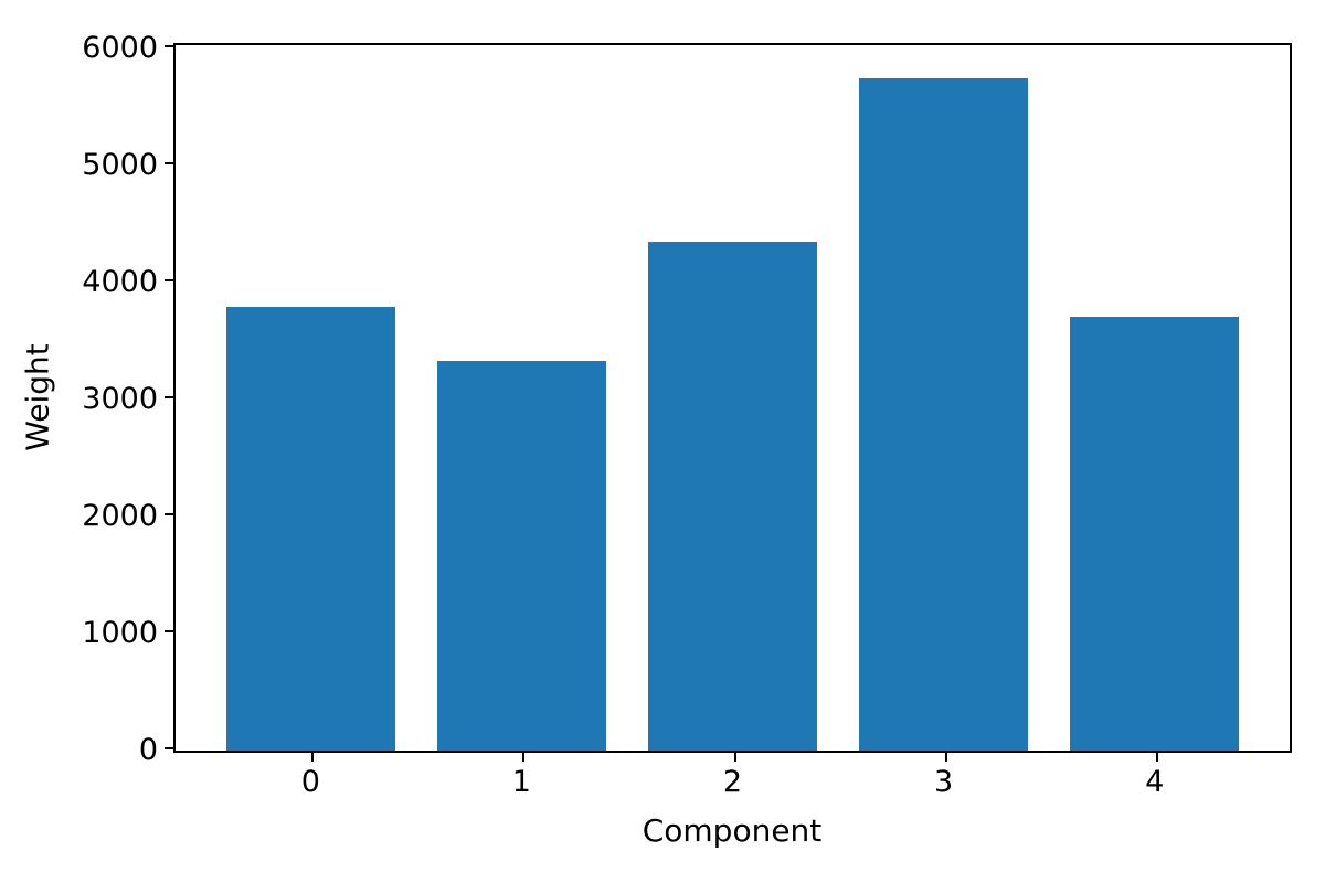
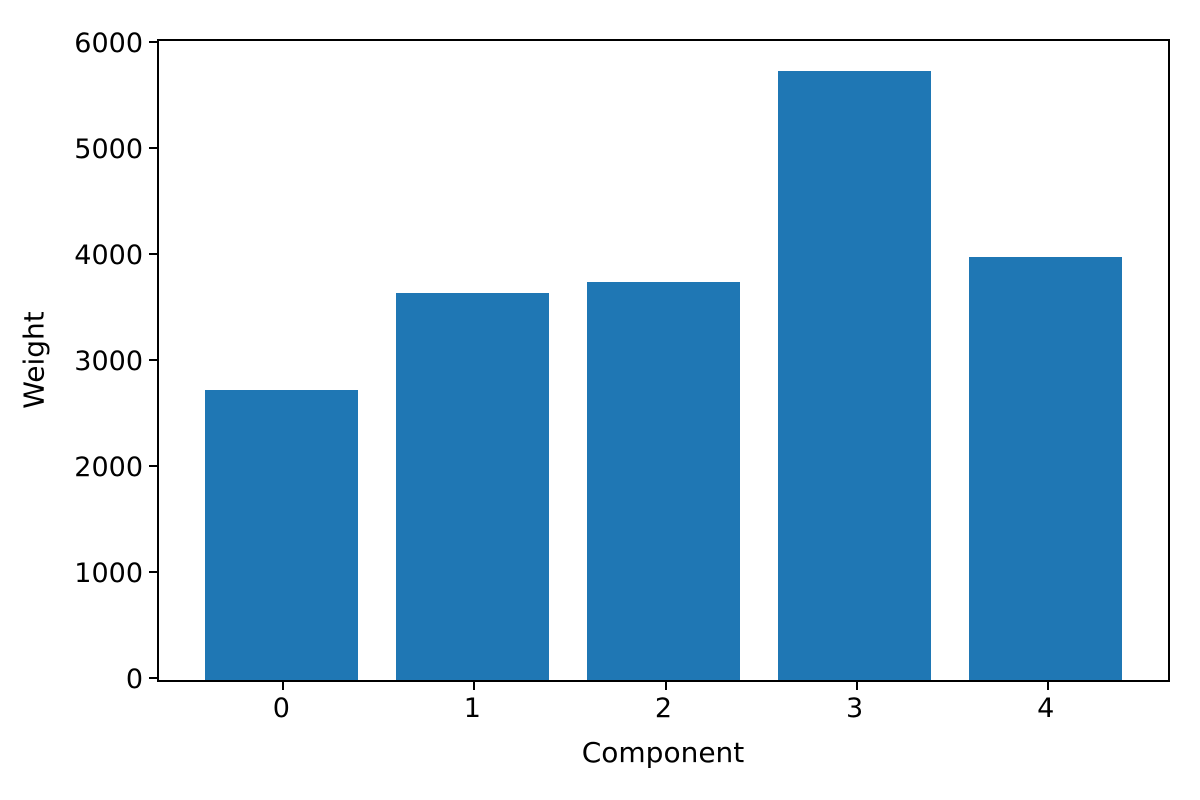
0: 3790 -> 2740
1: 3330 -> 3650
2: 4350 -> 3750
4: 3710 -> 3990
